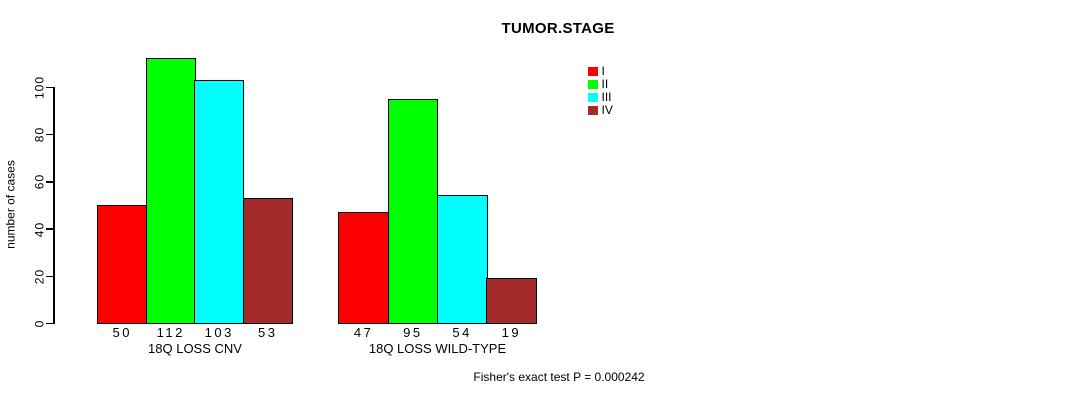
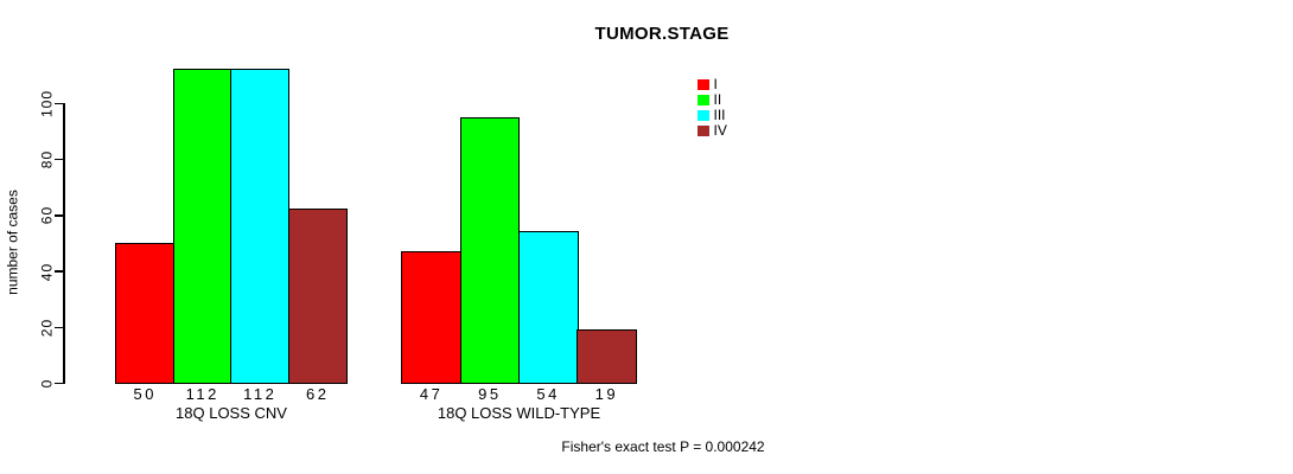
III/18Q LOSS CNV: 103 -> 112
IV/18Q LOSS CNV: 53 -> 62
